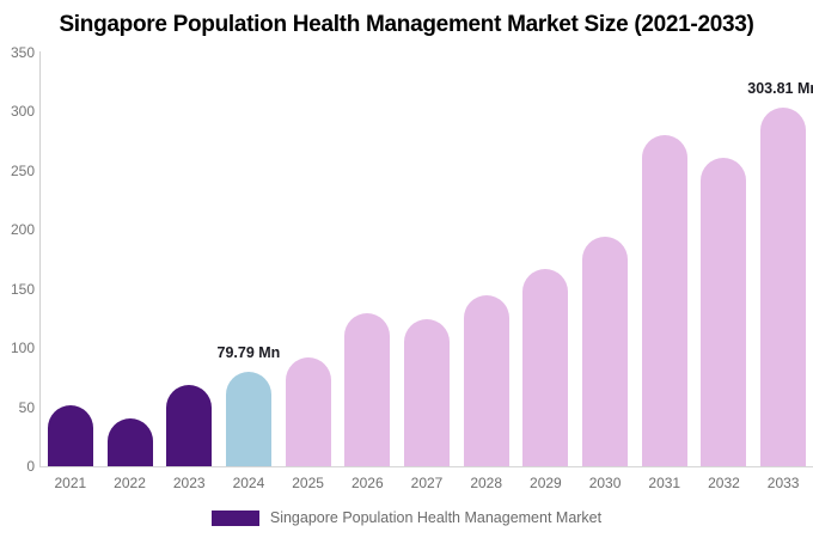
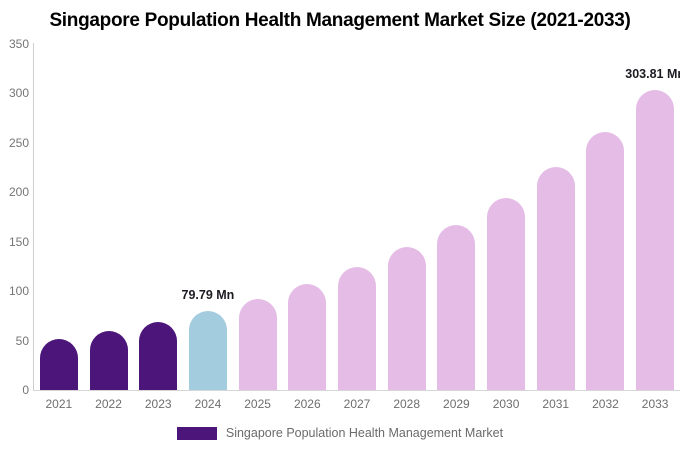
2022: 40 -> 60
2026: 130 -> 110
2031: 280 -> 230
